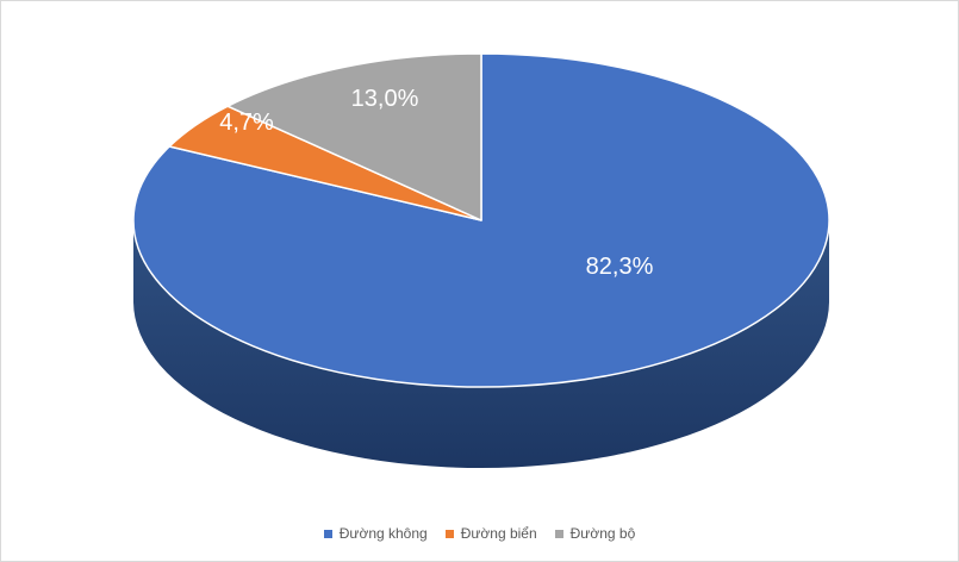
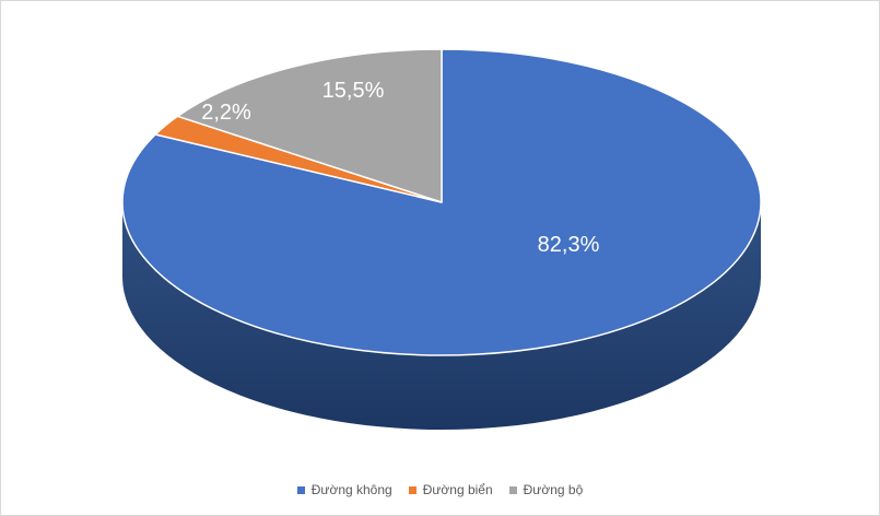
Đường biển: 4,7% -> 2,2%
Đường bộ: 13,0% -> 15,5%
